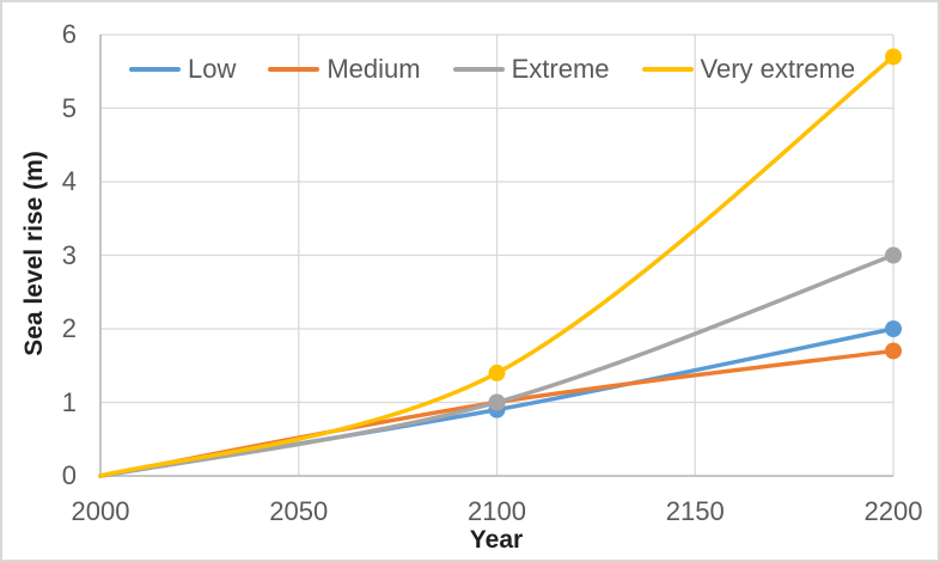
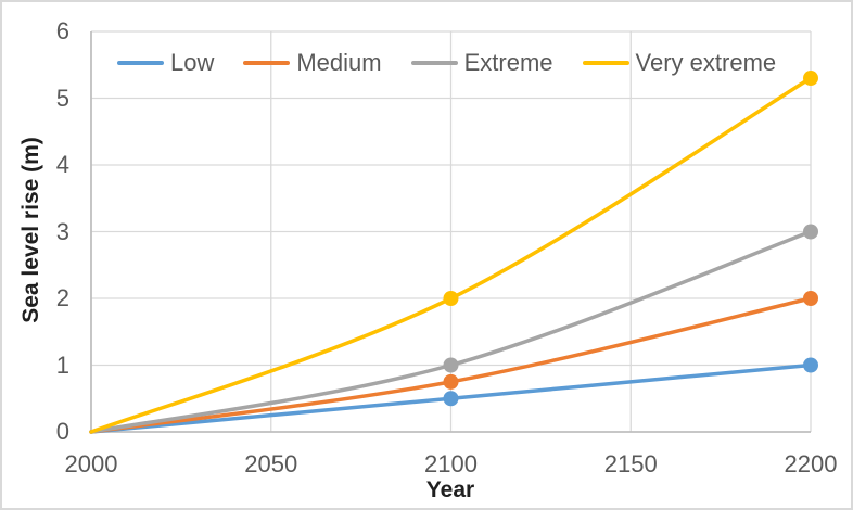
Low/2100: 0.9 -> 0.5
Medium/2100: 1.0 -> 0.8
Very extreme/2100: 1.4 -> 2.0
Low/2200: 2.0 -> 1.0
Medium/2200: 1.7 -> 2.0
Very extreme/2200: 5.7 -> 5.3
